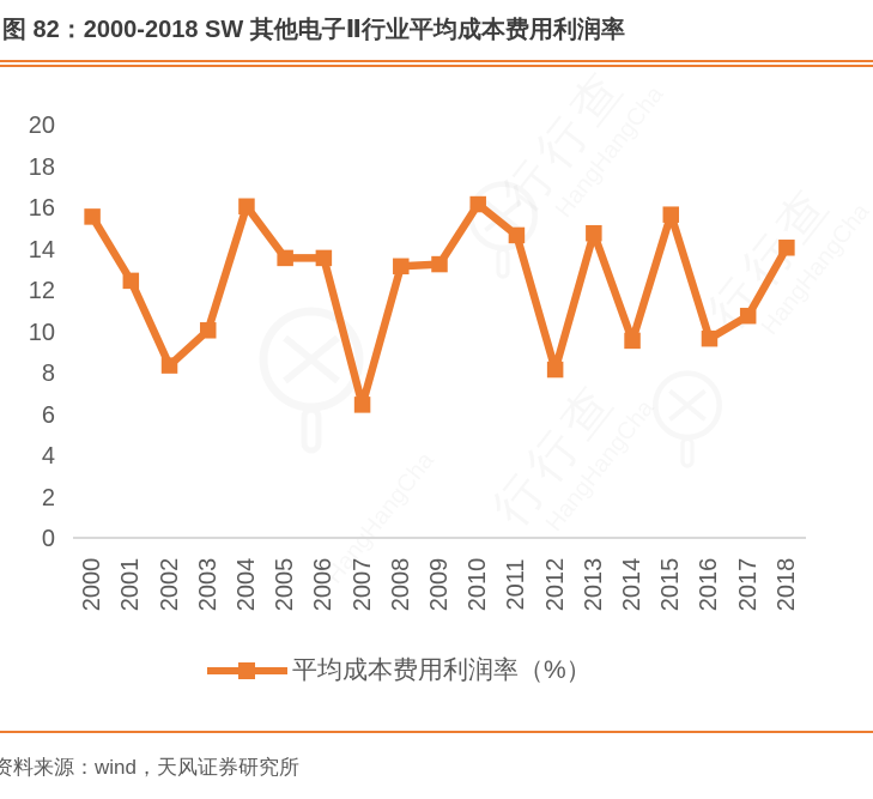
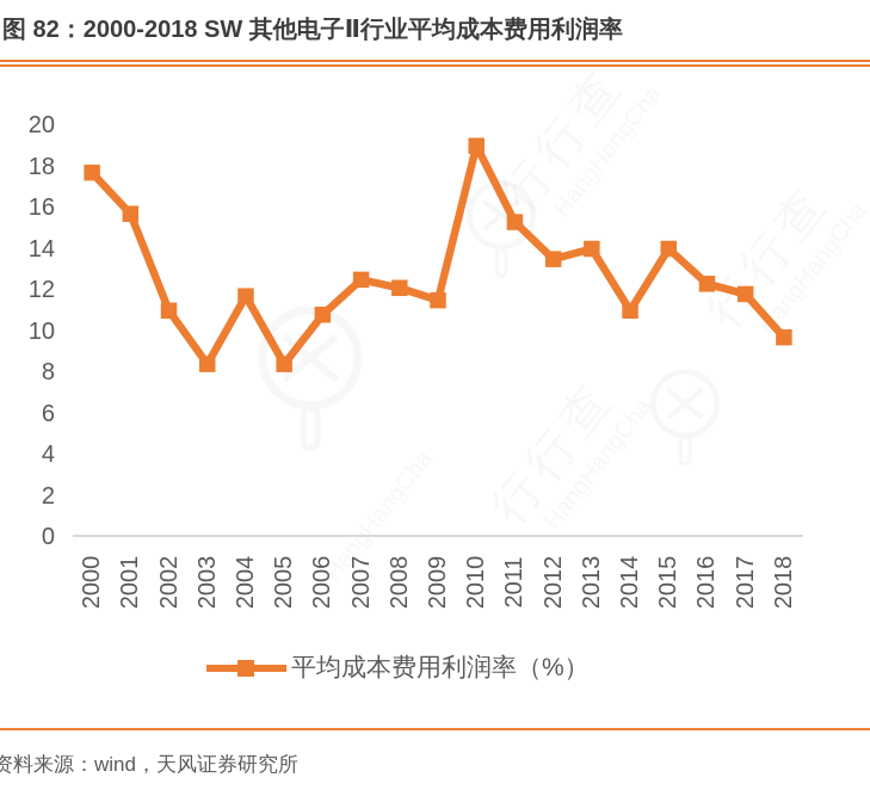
2000: 15.6 -> 17.7
2001: 12.5 -> 15.7
2002: 8.4 -> 11.0
2003: 10.1 -> 8.4
2004: 16.1 -> 11.7
2005: 13.6 -> 8.4
2006: 13.6 -> 10.8
2007: 6.5 -> 12.5
2008: 13.2 -> 12.1
2009: 13.3 -> 11.5
2010: 16.2 -> 19.0
2011: 14.7 -> 15.3
2012: 8.2 -> 13.5
2013: 14.8 -> 14.0
2014: 9.6 -> 11.0
2015: 15.7 -> 14.0
2016: 9.7 -> 12.3
2017: 10.8 -> 11.8
2018: 14.1 -> 9.7
